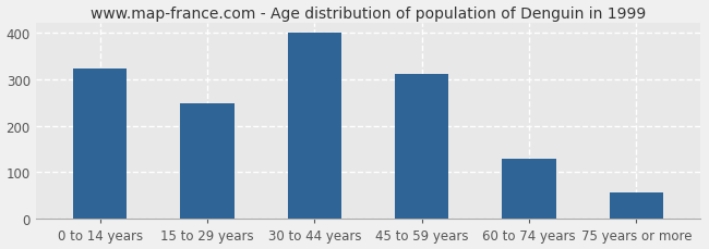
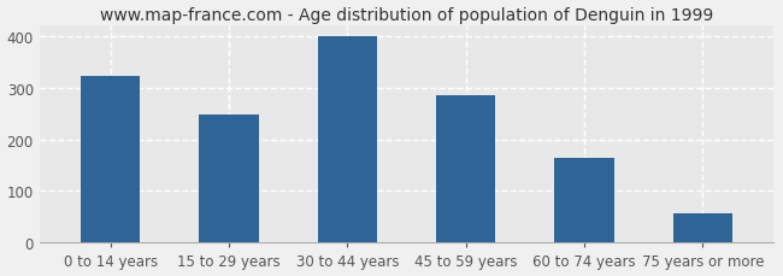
45 to 59 years: 310 -> 284
60 to 74 years: 130 -> 163
